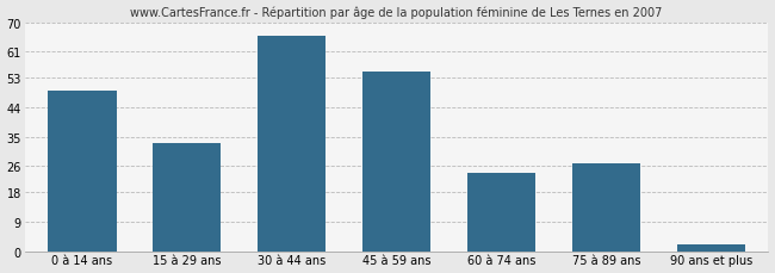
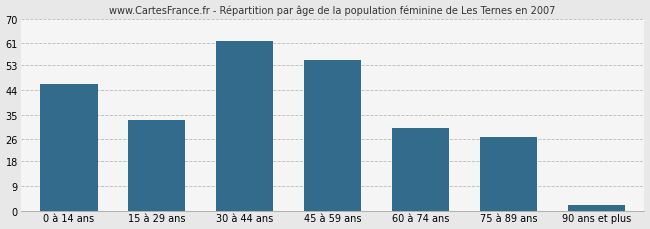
0 à 14 ans: 49 -> 46
30 à 44 ans: 66 -> 62
60 à 74 ans: 24 -> 30
